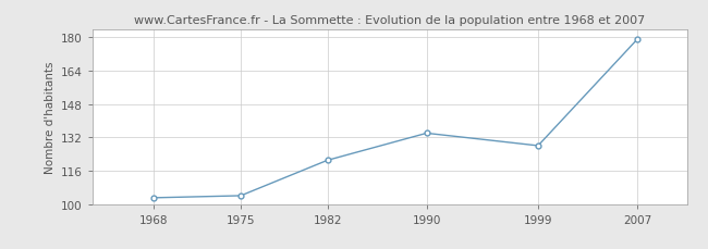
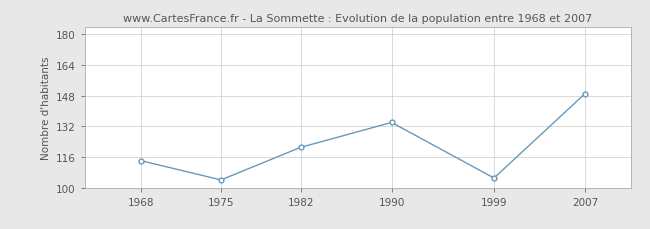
1968: 103 -> 114
1999: 128 -> 105
2007: 179 -> 149
